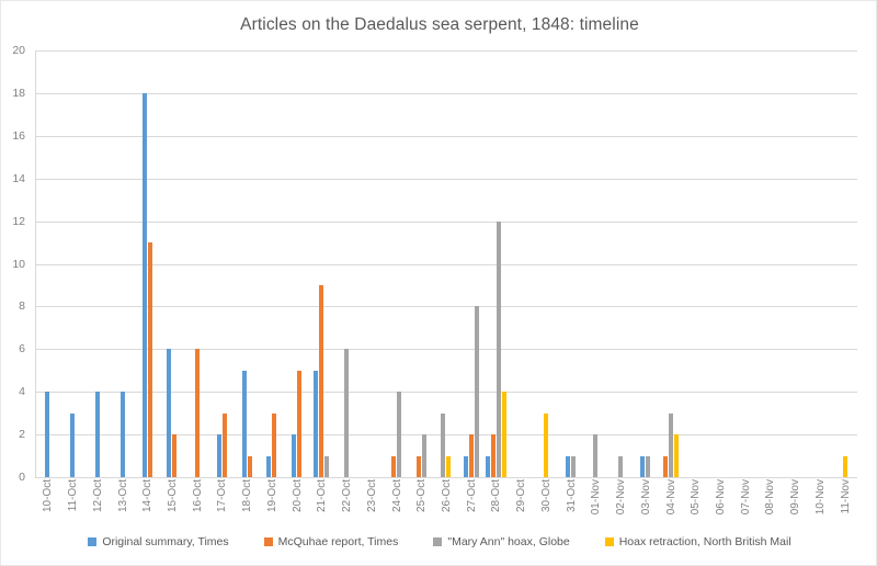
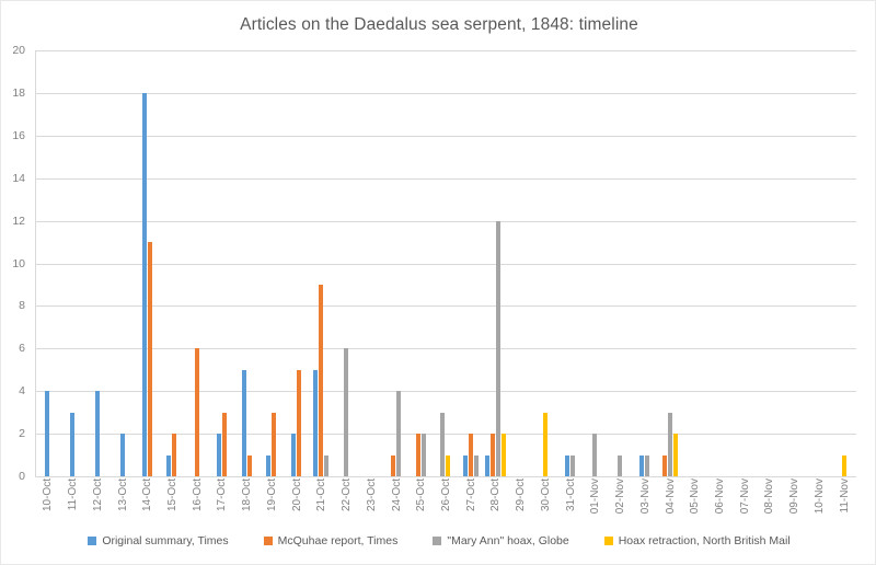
Original summary, Times/13-Oct: 4 -> 2
Original summary, Times/15-Oct: 6 -> 1
McQuhae report, Times/25-Oct: 1 -> 2
"Mary Ann" hoax, Globe/27-Oct: 8 -> 1
Hoax retraction, North British Mail/28-Oct: 4 -> 2
